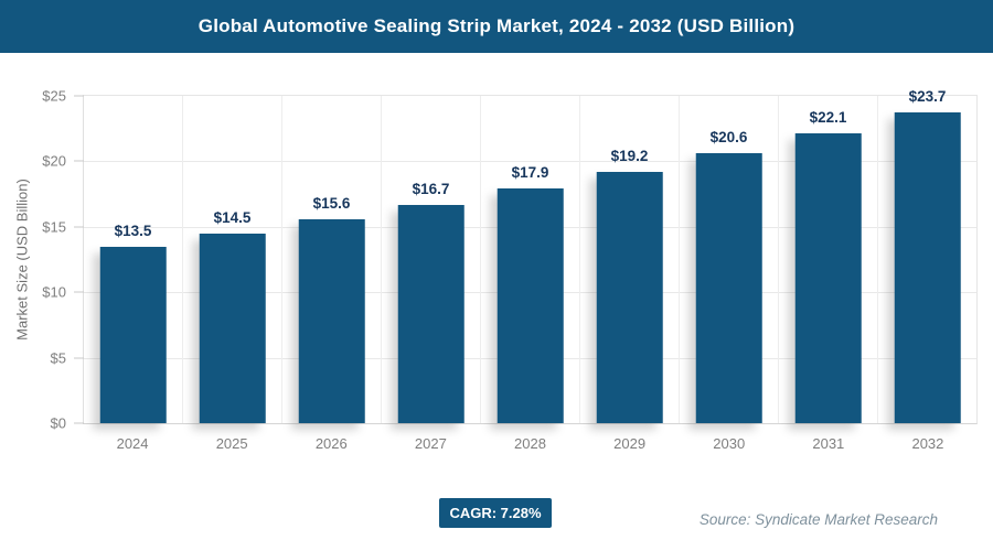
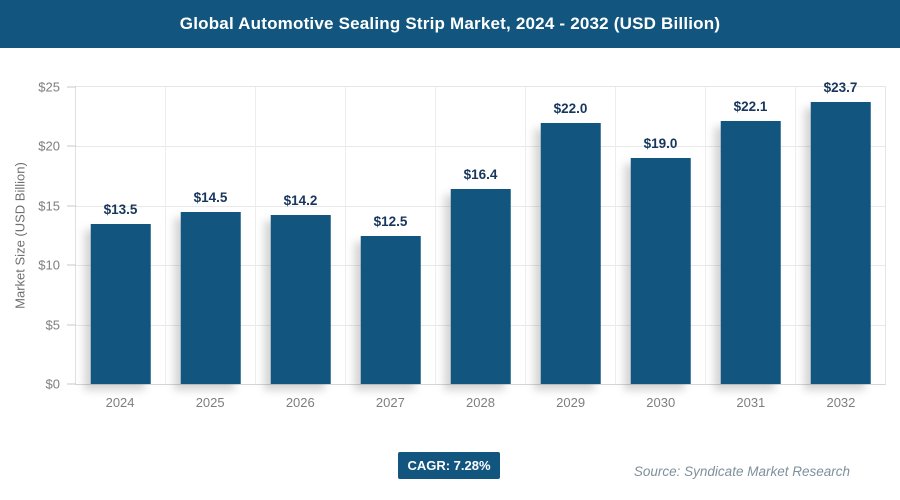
2026: $15.6 -> $14.2
2027: $16.7 -> $12.5
2028: $17.9 -> $16.4
2029: $19.2 -> $22.0
2030: $20.6 -> $19.0
